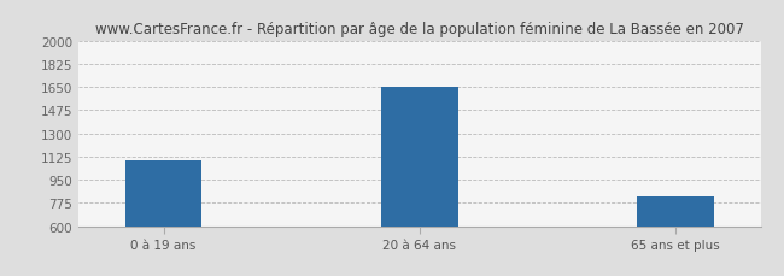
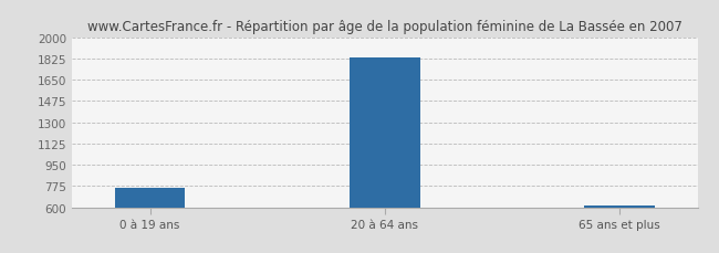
0 à 19 ans: 1100 -> 760
20 à 64 ans: 1650 -> 1840
65 ans et plus: 820 -> 620
